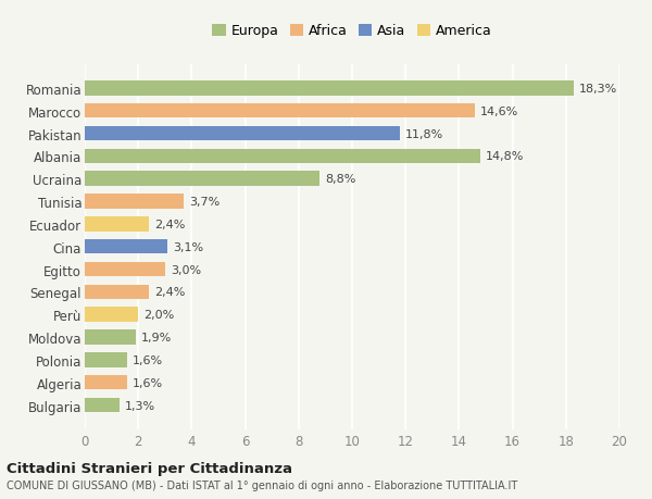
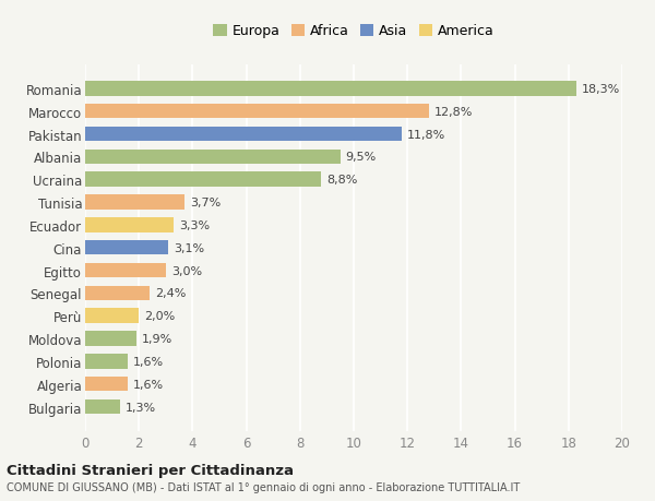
Marocco: 14,6% -> 12,8%
Albania: 14,8% -> 9,5%
Ecuador: 2,4% -> 3,3%
